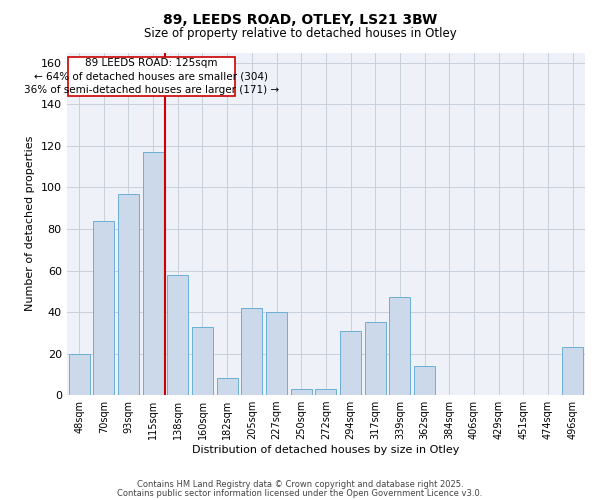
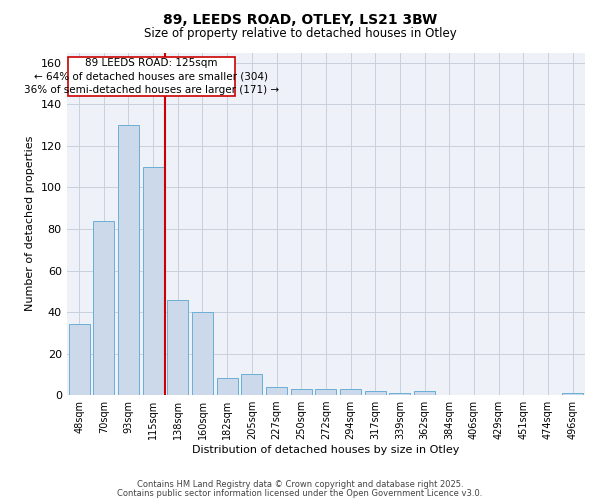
48sqm: 20 -> 34
93sqm: 97 -> 130
115sqm: 117 -> 110
138sqm: 58 -> 46
160sqm: 33 -> 40
205sqm: 42 -> 10
227sqm: 40 -> 4
294sqm: 31 -> 3
317sqm: 35 -> 2
339sqm: 47 -> 1
362sqm: 14 -> 2
496sqm: 23 -> 1
